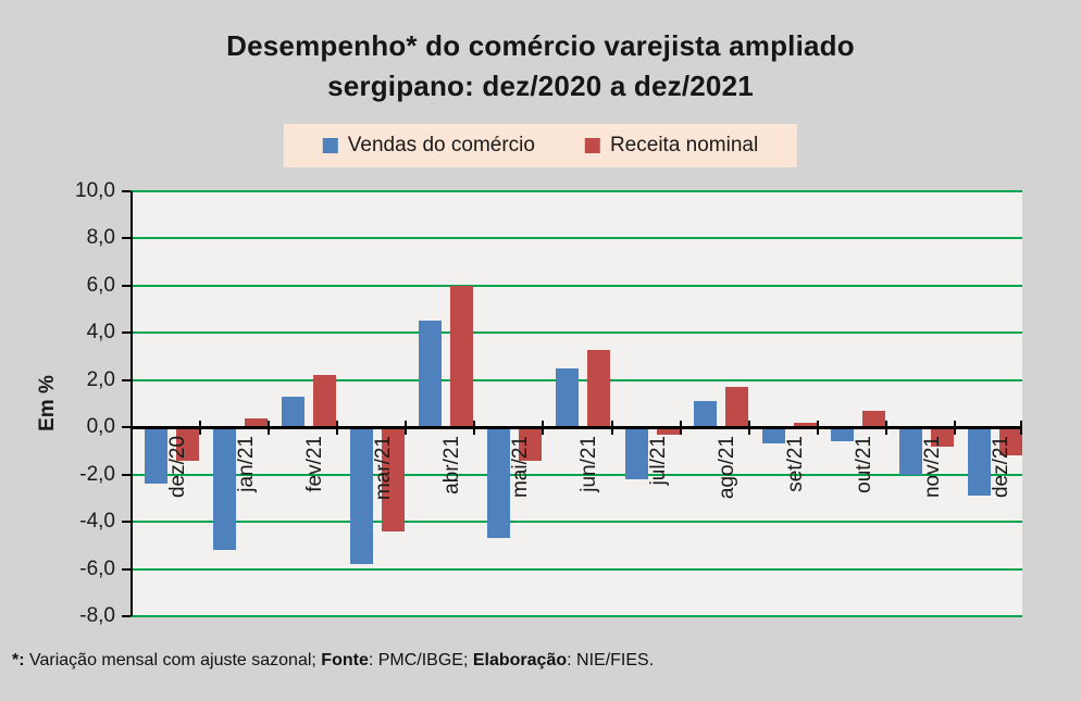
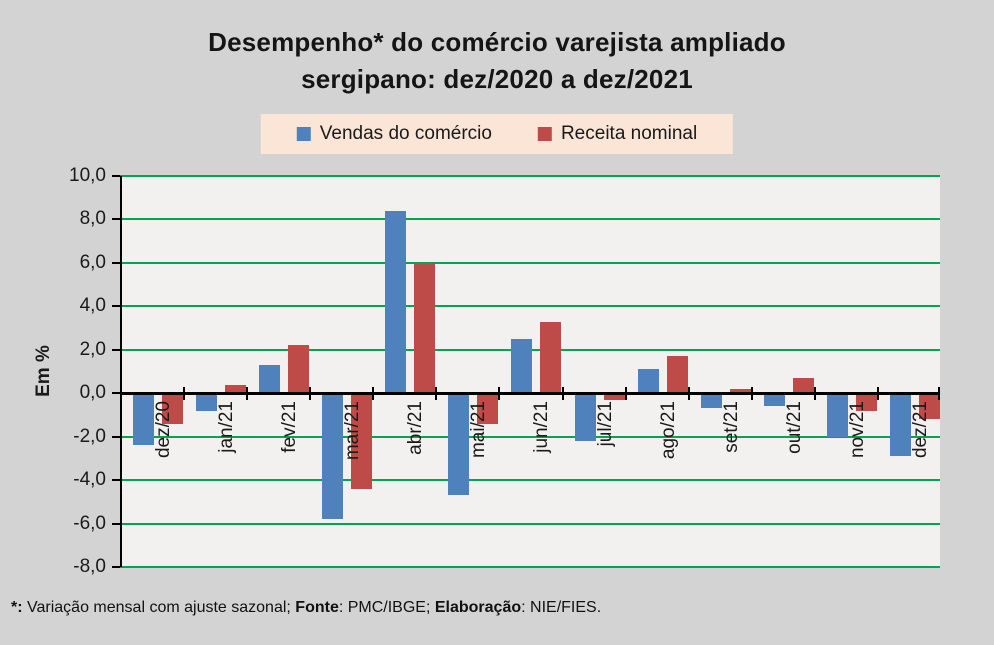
Vendas do comércio/jan/21: -5,2 -> -0,8
Vendas do comércio/abr/21: 4,5 -> 8,4
